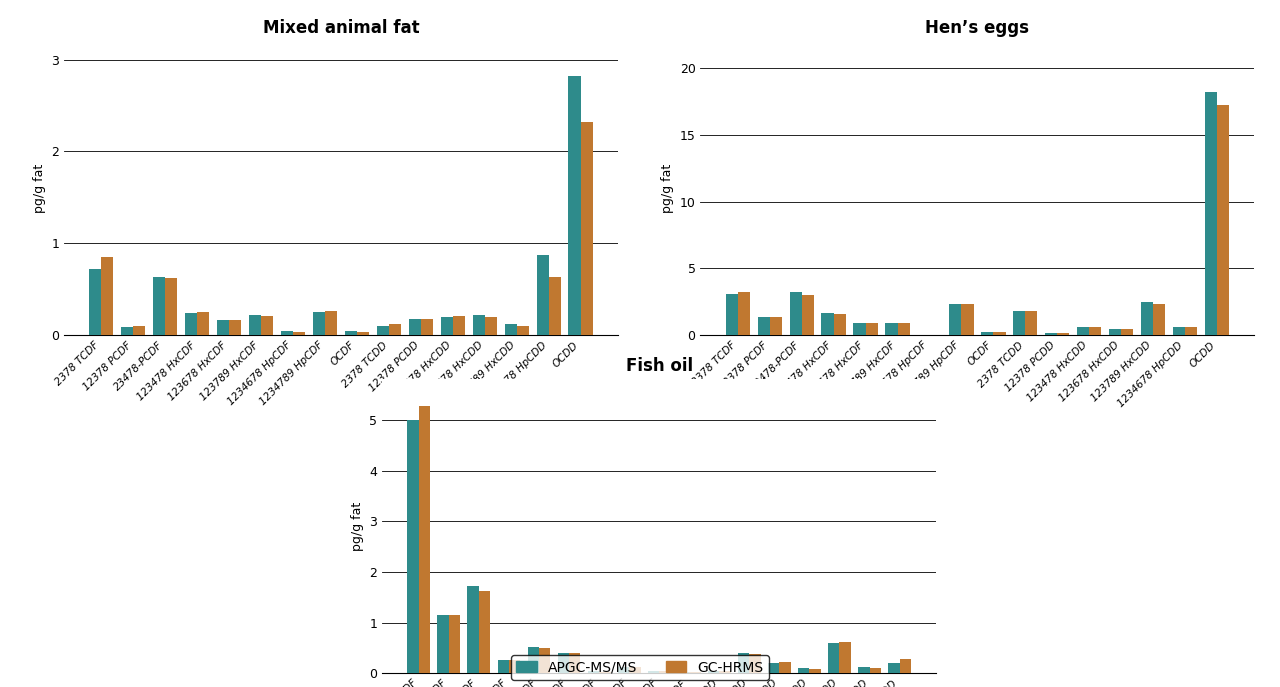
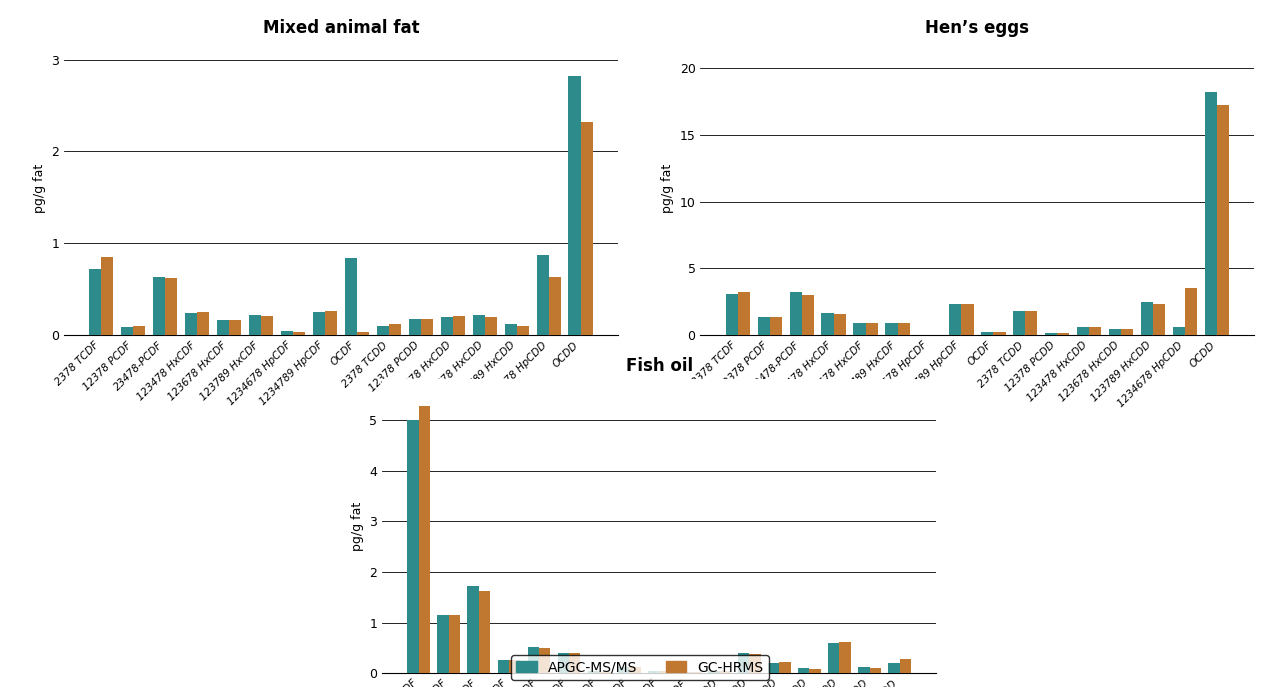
Mixed animal fat/APGC-MS/MS/OCDF: 0.05 -> 0.84
Hen’s eggs/GC-HRMS/1234678 HpCDD: 0.7 -> 3.5
